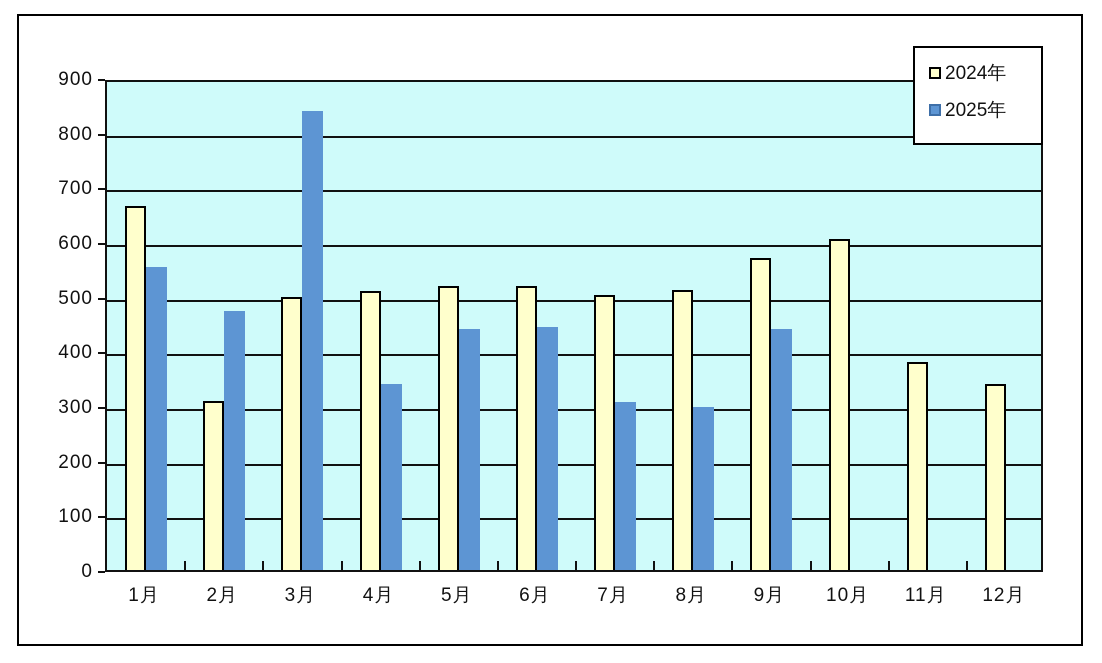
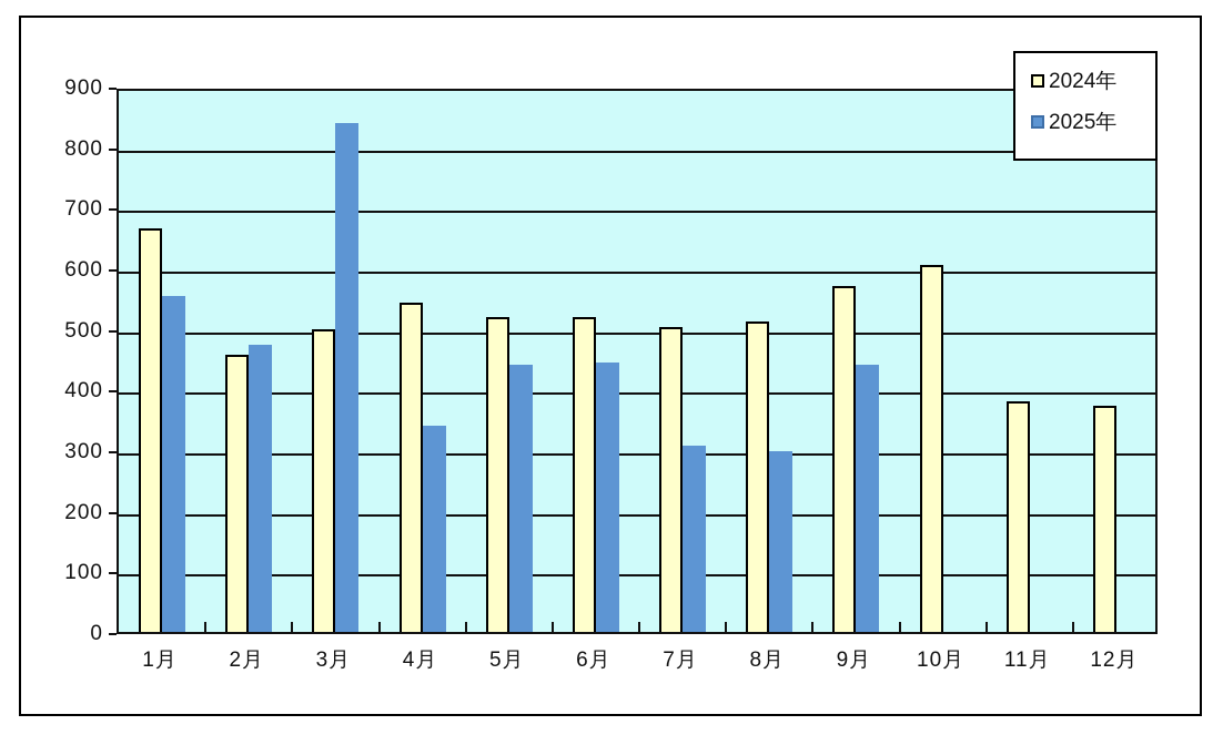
2024年/2月: 310 -> 460
2024年/4月: 510 -> 540
2024年/12月: 340 -> 370
